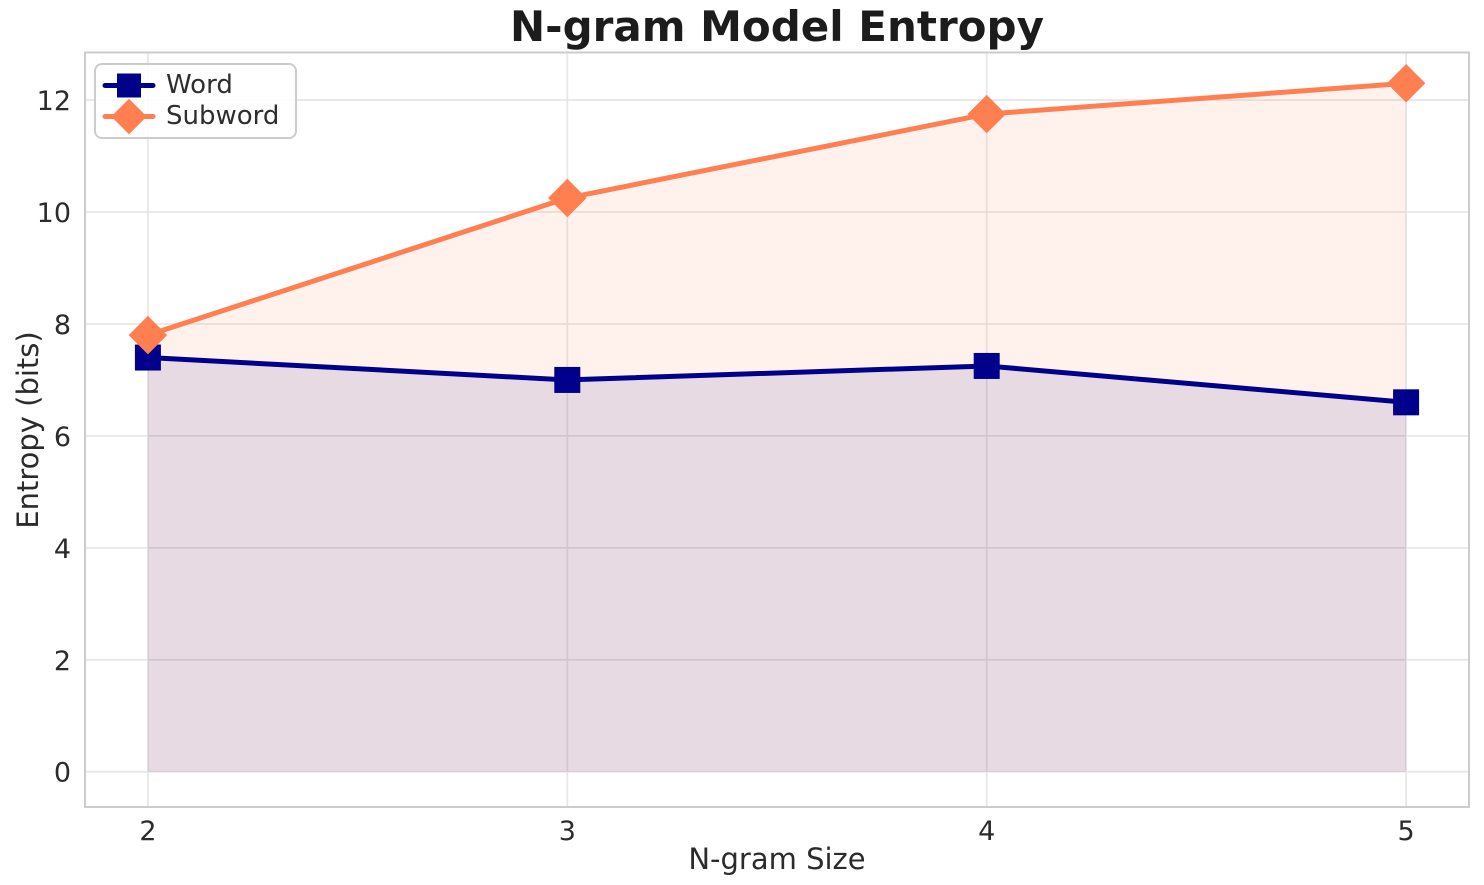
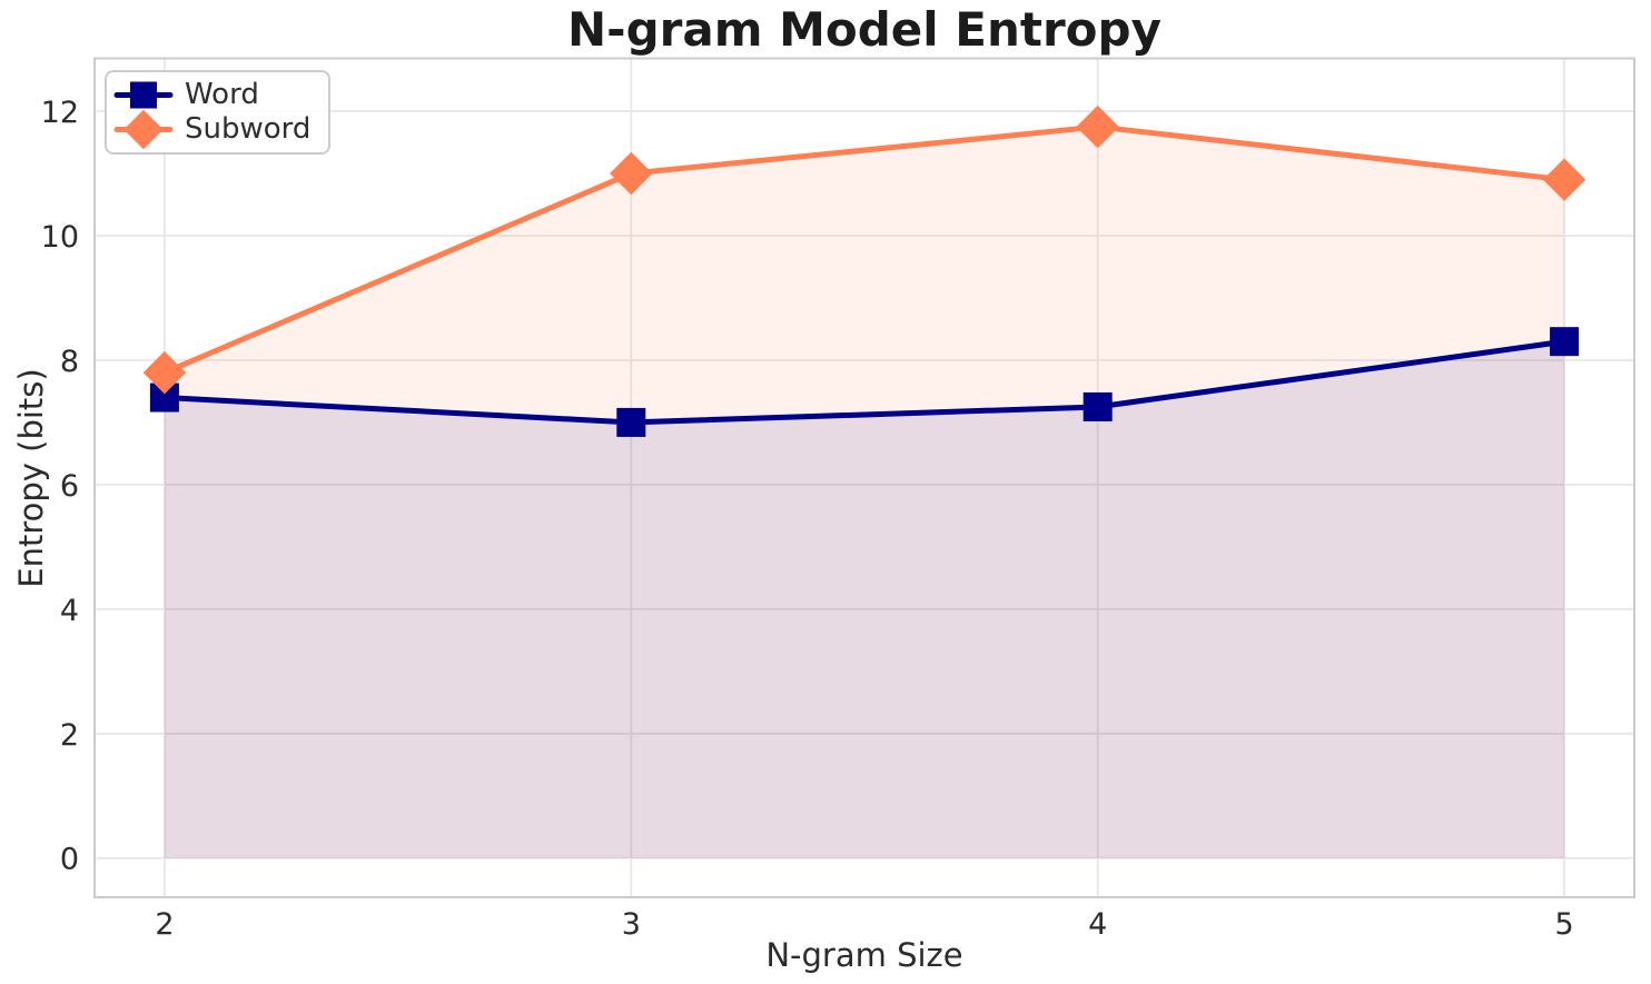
Subword/3: 10.2 -> 11.0
Word/5: 6.6 -> 8.3
Subword/5: 12.3 -> 10.9
